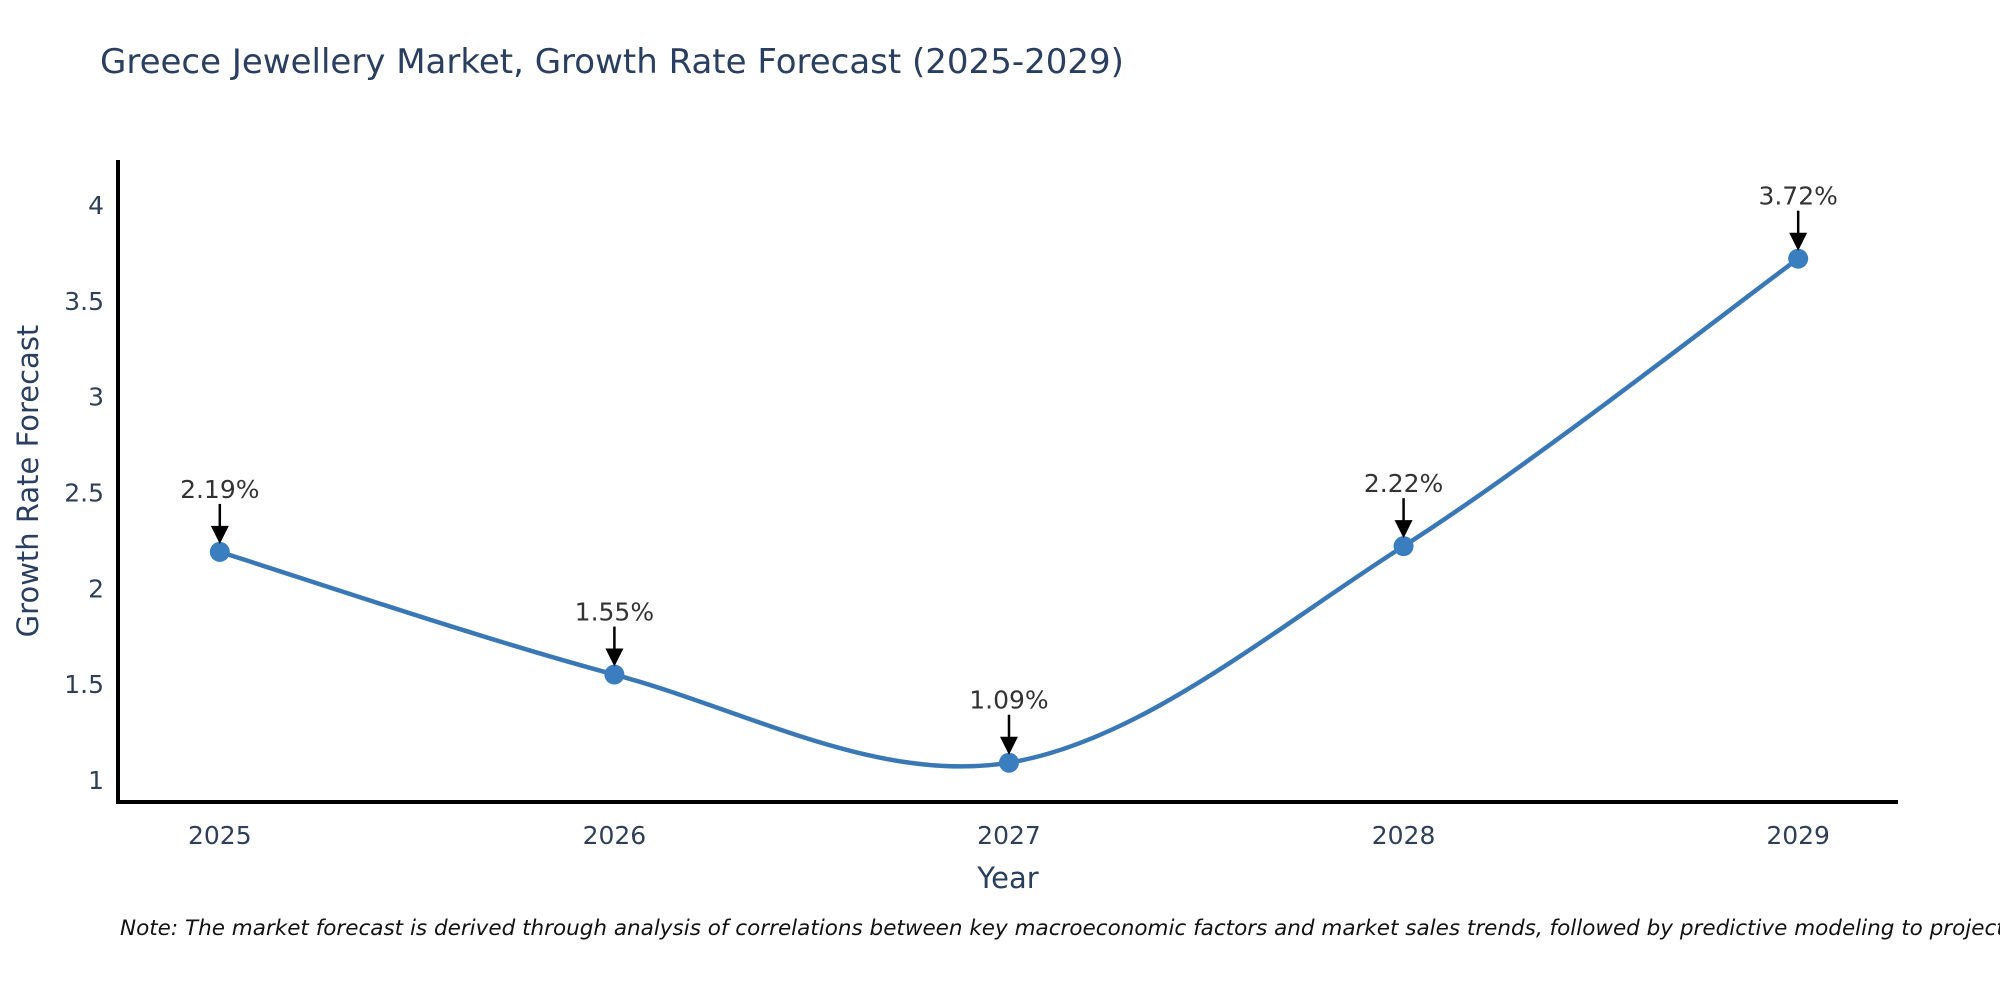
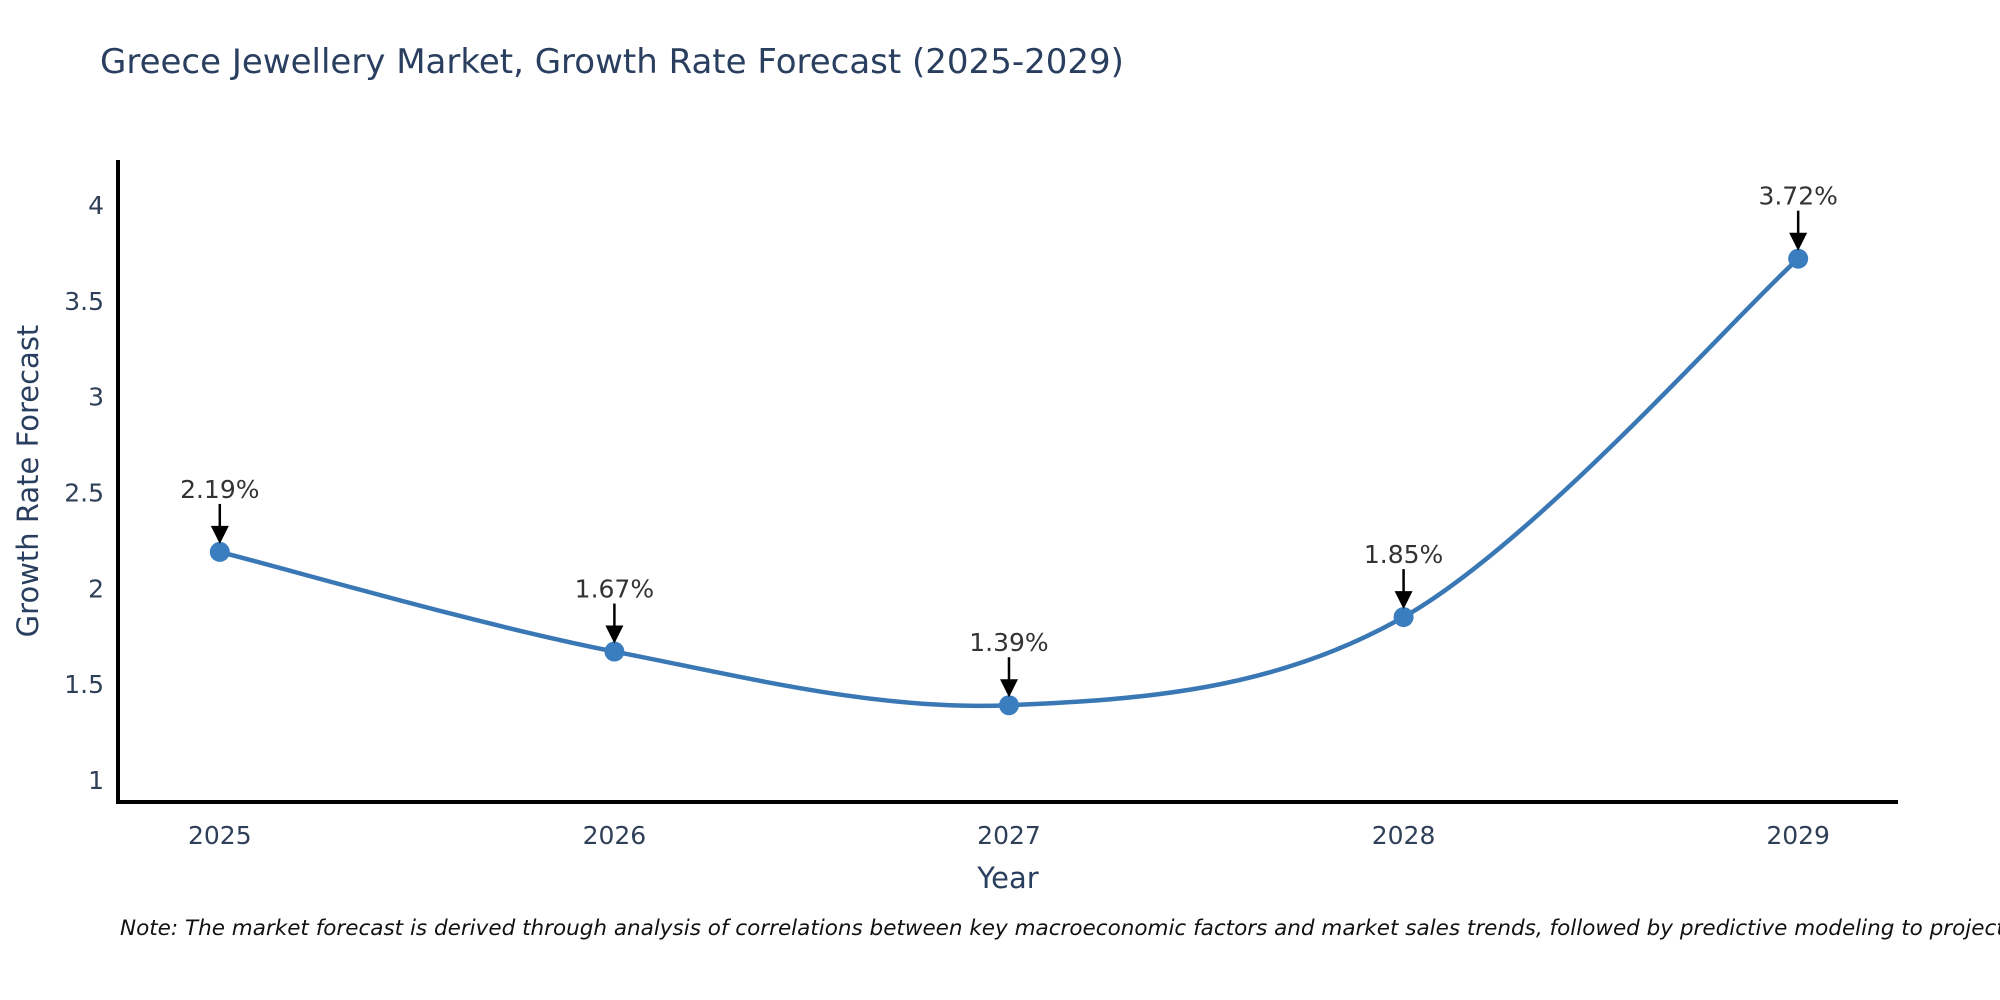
2026: 1.55% -> 1.67%
2027: 1.09% -> 1.39%
2028: 2.22% -> 1.85%
